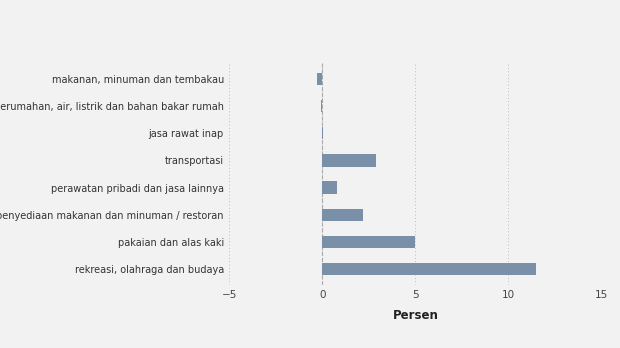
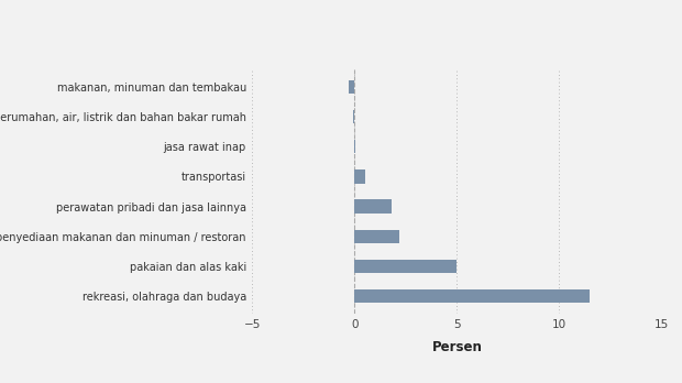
transportasi: 2.9 -> 0.5
perawatan pribadi dan jasa lainnya: 0.8 -> 1.8
